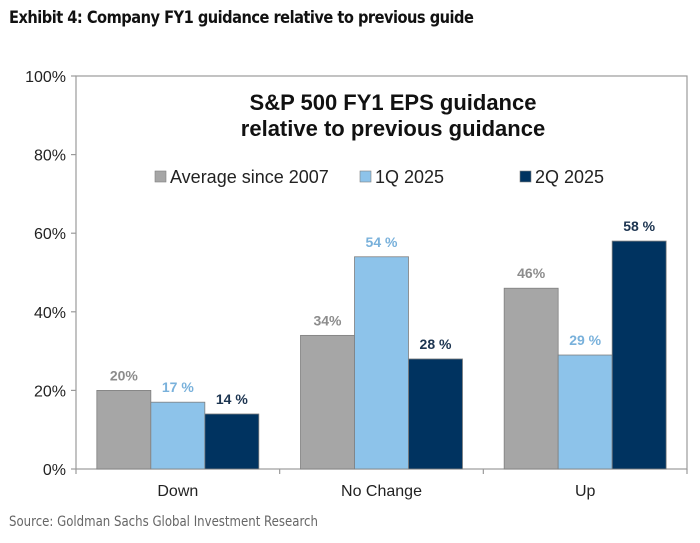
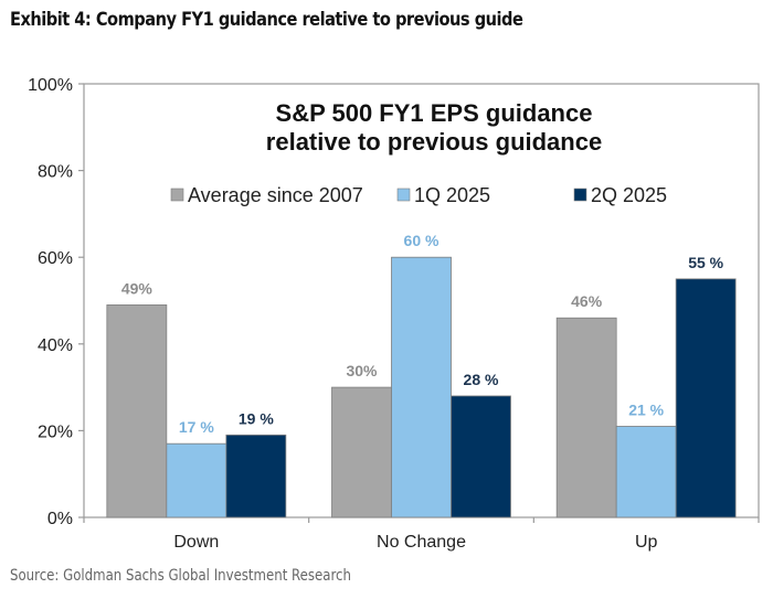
Average since 2007/Down: 20% -> 49%
2Q 2025/Down: 14 -> 19
Average since 2007/No Change: 34% -> 30%
1Q 2025/No Change: 54 -> 60
1Q 2025/Up: 29 -> 21
2Q 2025/Up: 58 -> 55
